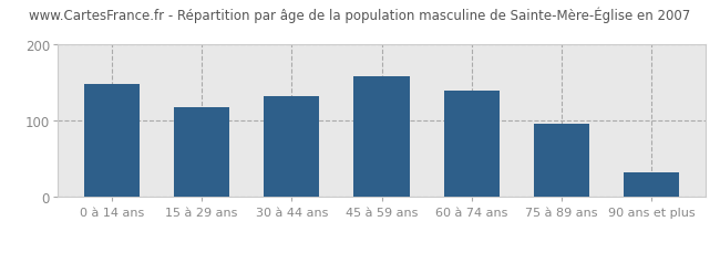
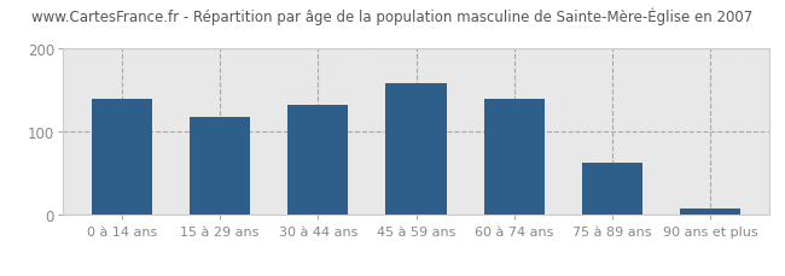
0 à 14 ans: 148 -> 140
75 à 89 ans: 96 -> 63
90 ans et plus: 32 -> 8
